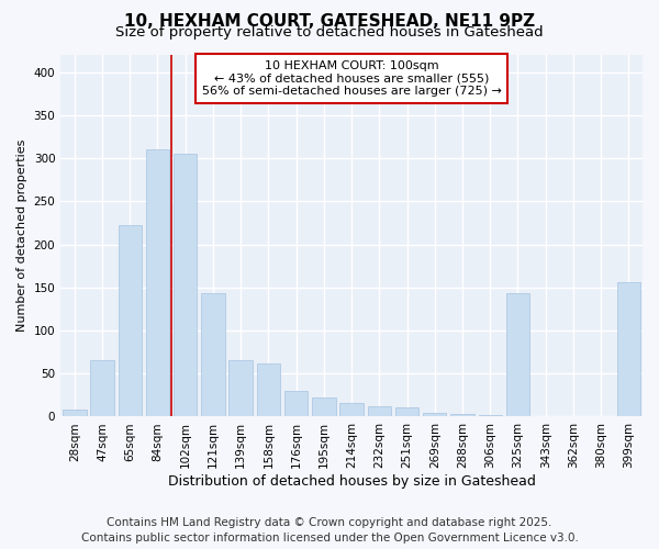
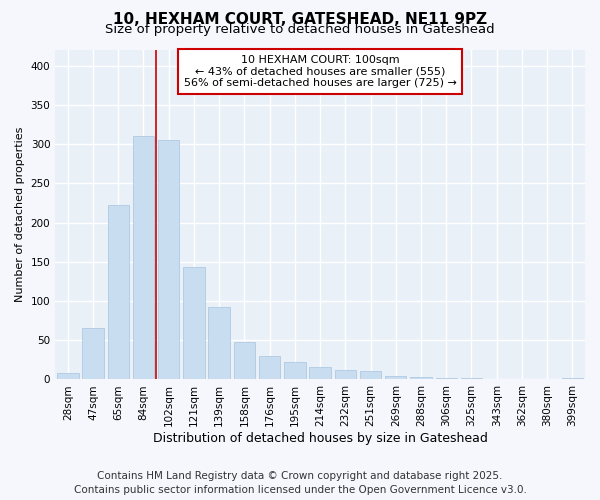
139sqm: 66 -> 93
158sqm: 62 -> 48
325sqm: 144 -> 2
399sqm: 156 -> 2
